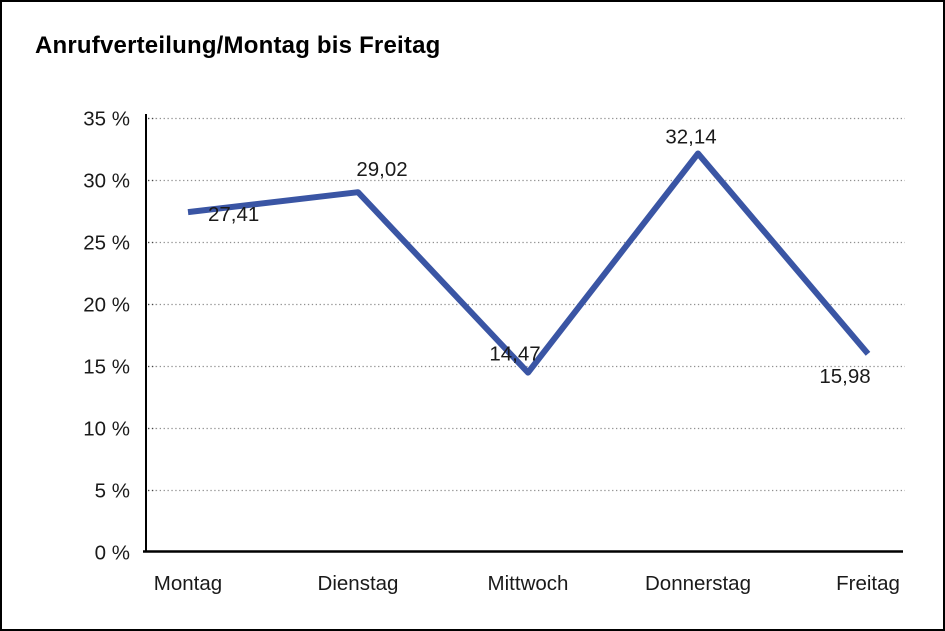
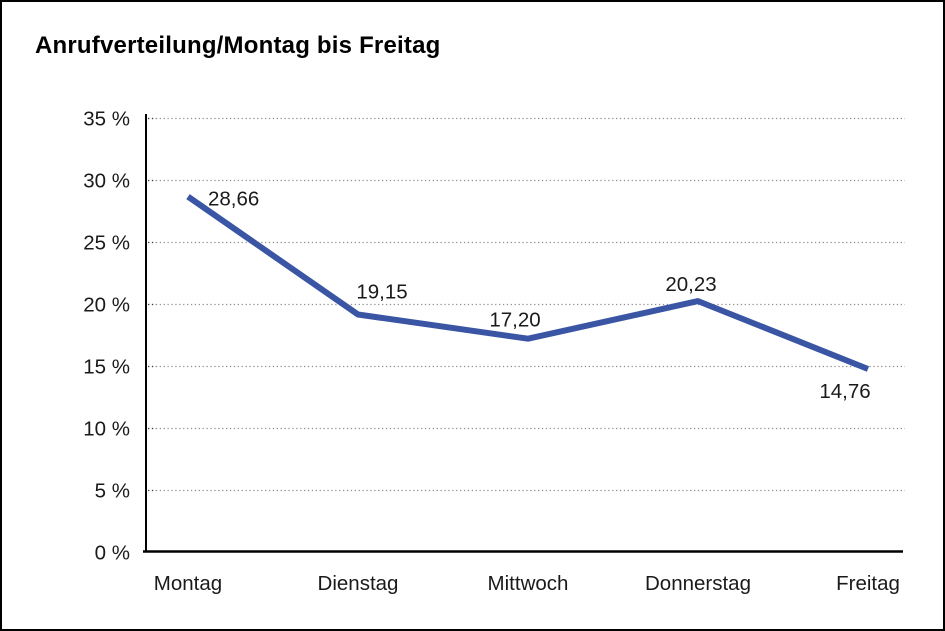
Montag: 27,41 -> 28,66
Dienstag: 29,02 -> 19,15
Mittwoch: 14,47 -> 17,20
Donnerstag: 32,14 -> 20,23
Freitag: 15,98 -> 14,76
